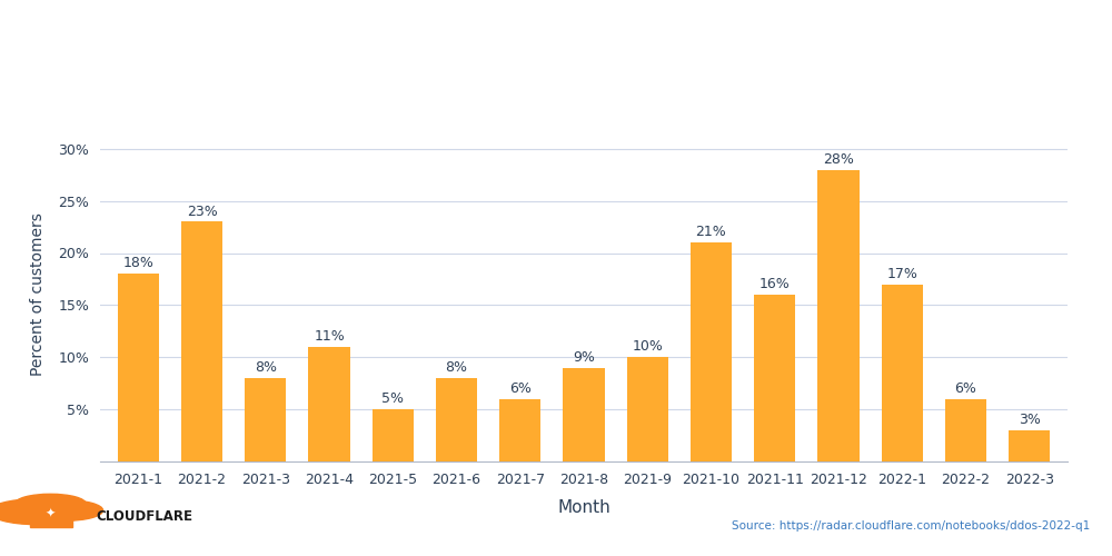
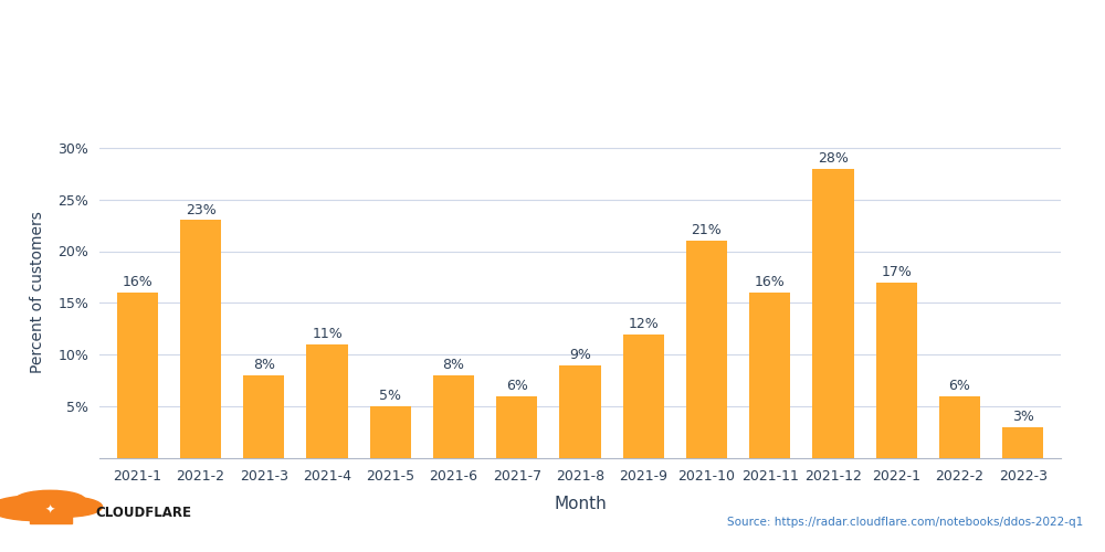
2021-1: 18% -> 16%
2021-9: 10% -> 12%
